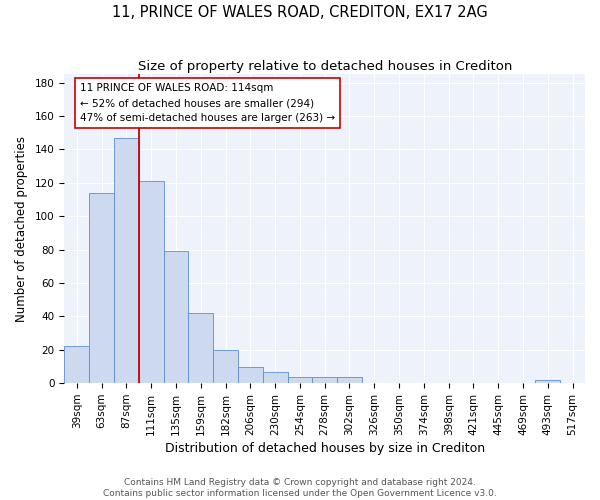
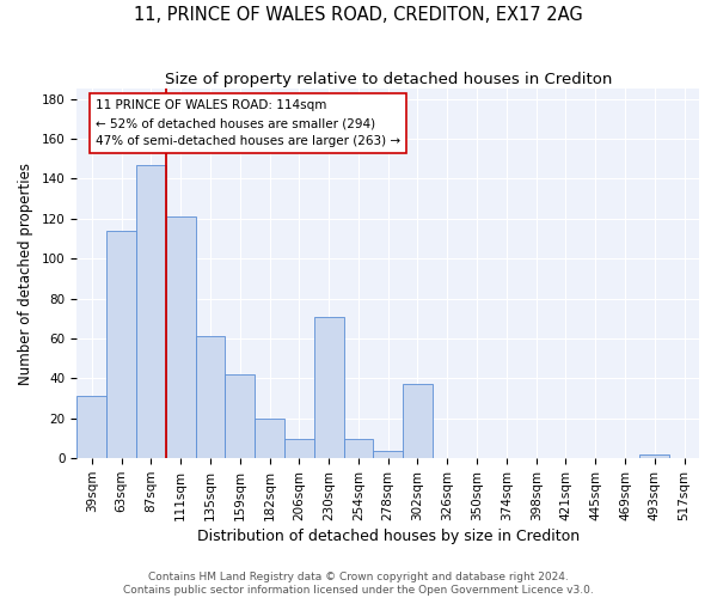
39sqm: 22 -> 31
135sqm: 79 -> 61
230sqm: 7 -> 71
254sqm: 4 -> 10
302sqm: 4 -> 37
